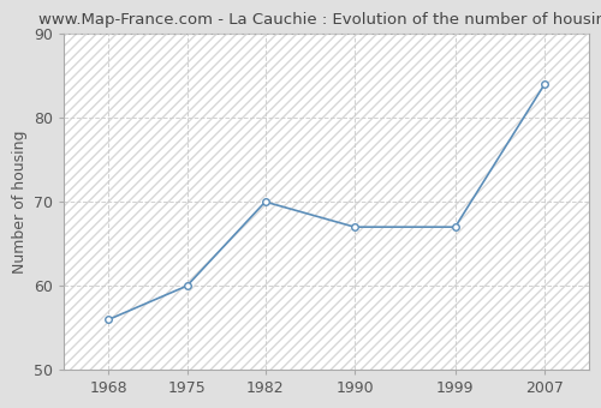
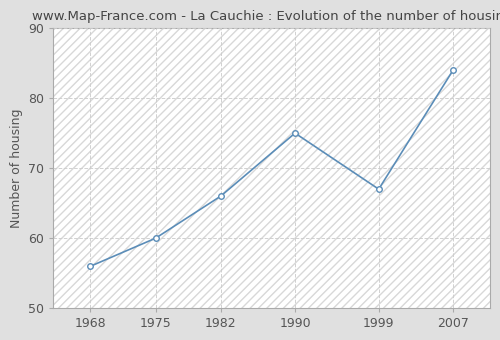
1982: 70 -> 66
1990: 67 -> 75
